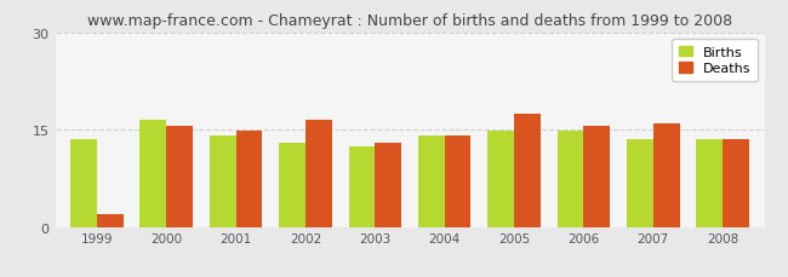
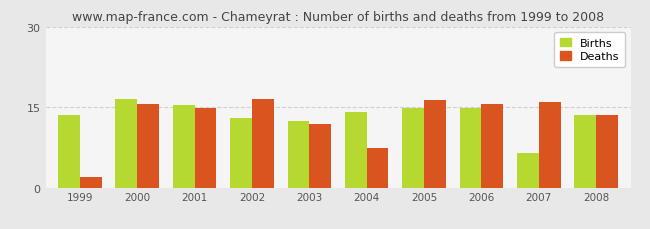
Births/2001: 14.0 -> 15.4
Deaths/2003: 13.0 -> 11.8
Deaths/2004: 14.0 -> 7.4
Deaths/2005: 17.5 -> 16.4
Births/2007: 13.5 -> 6.4
